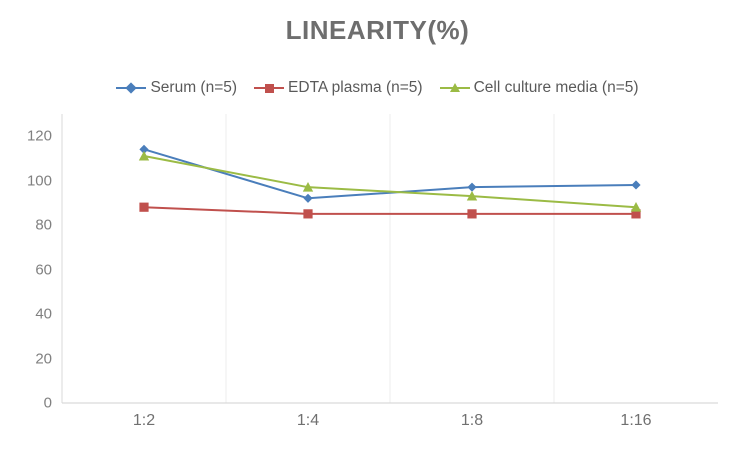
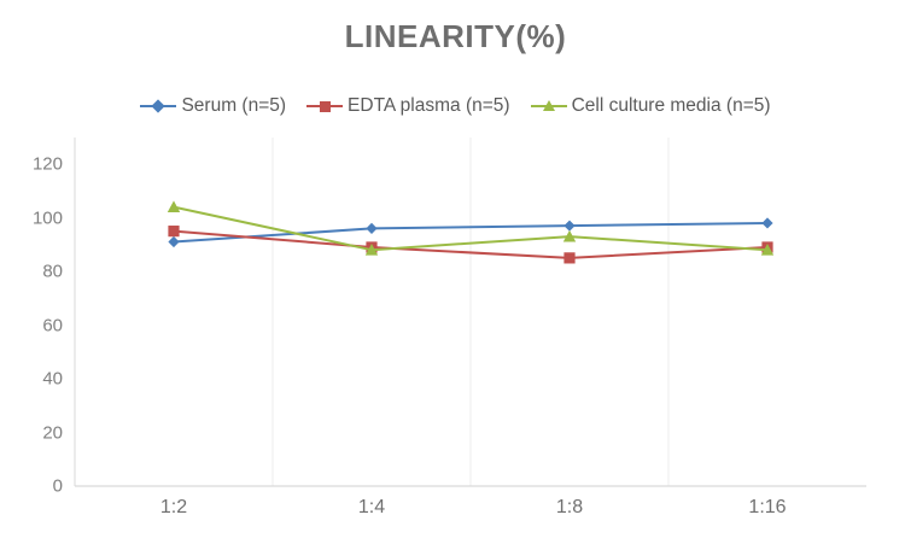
Serum (n=5)/1:2: 114 -> 91
EDTA plasma (n=5)/1:2: 88 -> 95
Cell culture media (n=5)/1:2: 111 -> 104
Serum (n=5)/1:4: 92 -> 96
EDTA plasma (n=5)/1:4: 85 -> 89
Cell culture media (n=5)/1:4: 97 -> 88
EDTA plasma (n=5)/1:16: 85 -> 89
